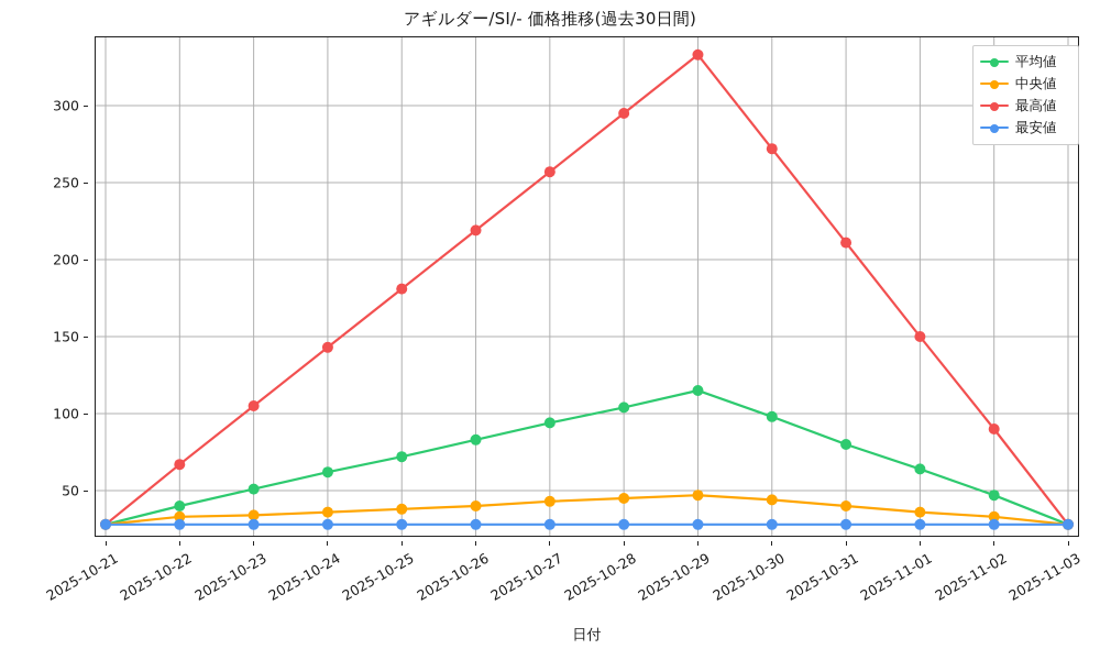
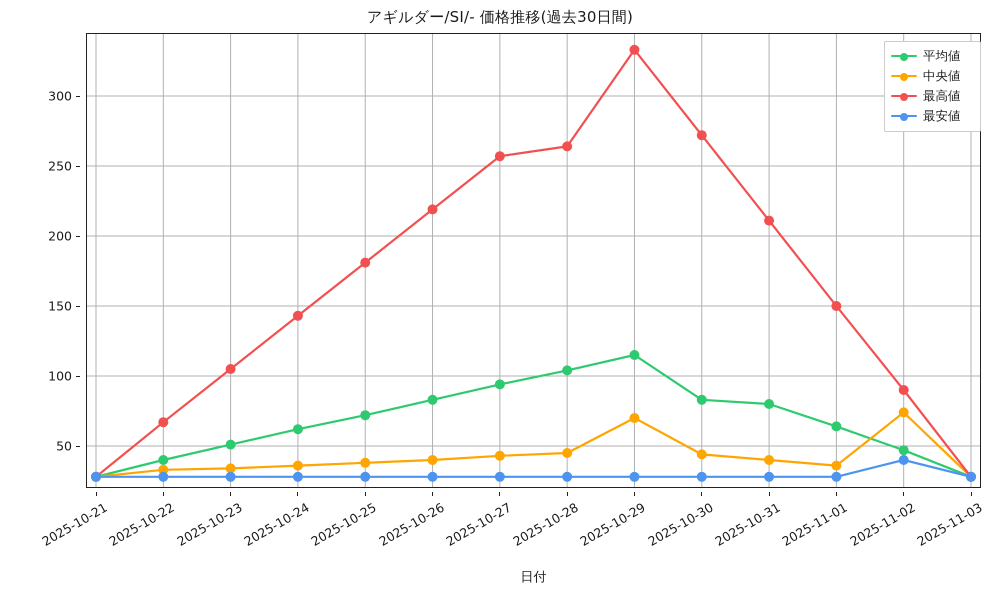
最高値/2025-10-28: 295 -> 264
中央値/2025-10-29: 47 -> 70
平均値/2025-10-30: 98 -> 83
中央値/2025-11-02: 33 -> 74
最安値/2025-11-02: 28 -> 40
